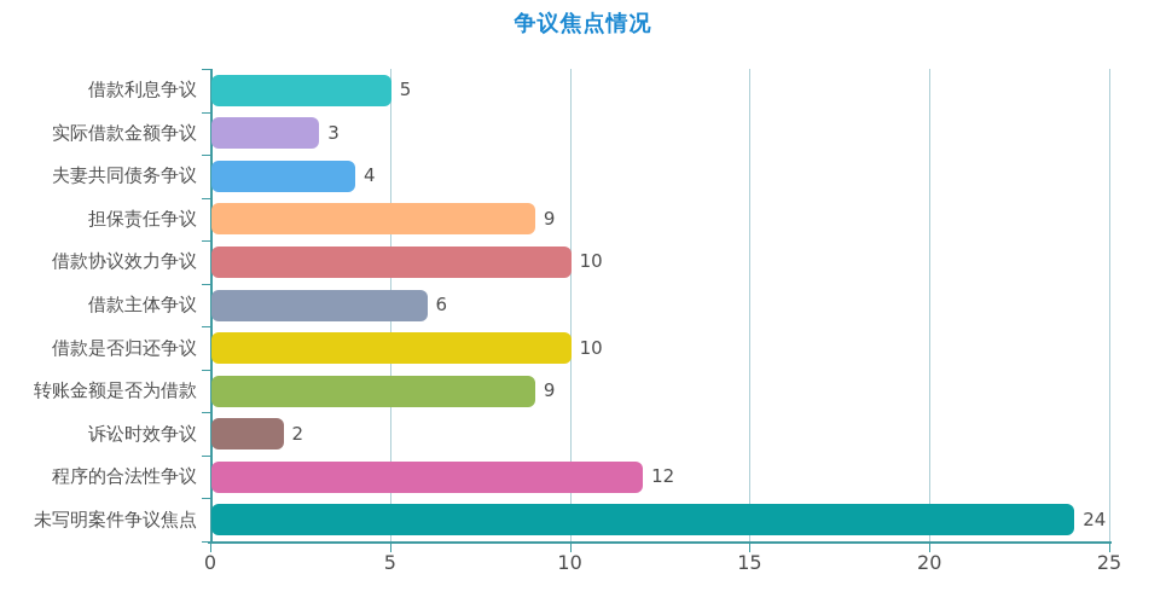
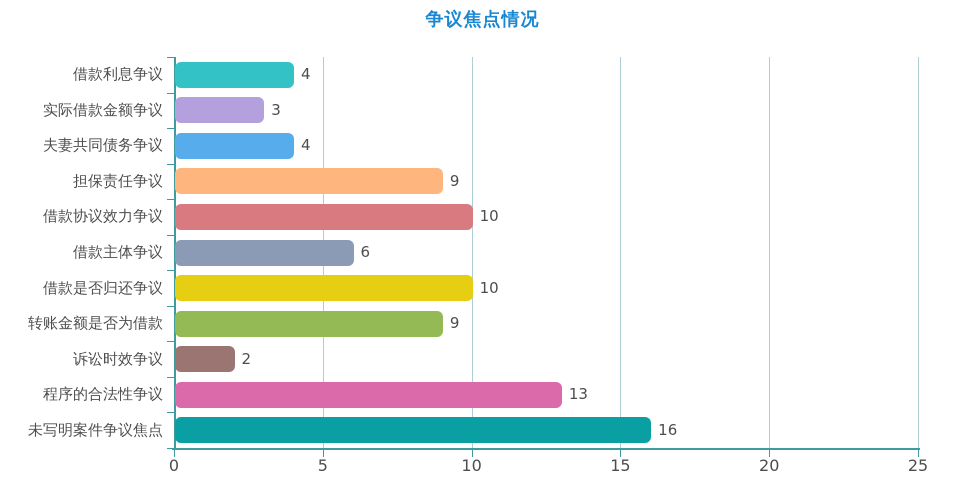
借款利息争议: 5 -> 4
程序的合法性争议: 12 -> 13
未写明案件争议焦点: 24 -> 16
